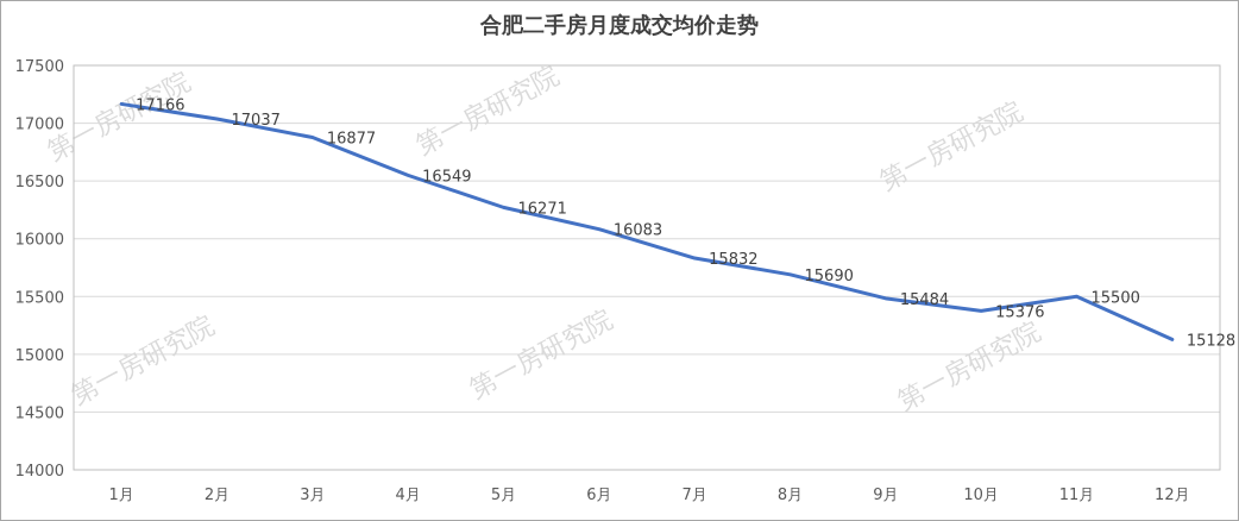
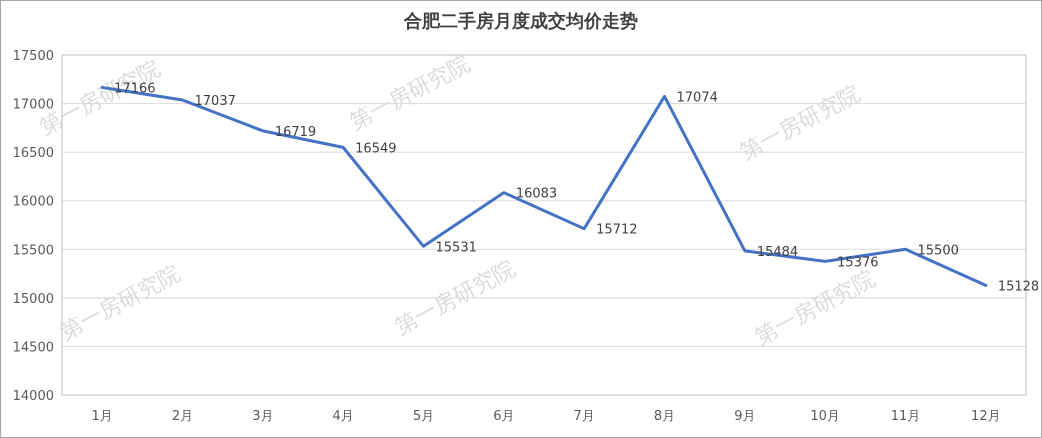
3月: 16877 -> 16719
5月: 16271 -> 15531
7月: 15832 -> 15712
8月: 15690 -> 17074
